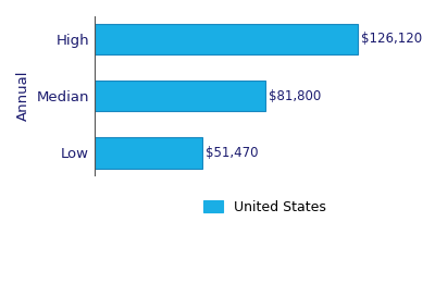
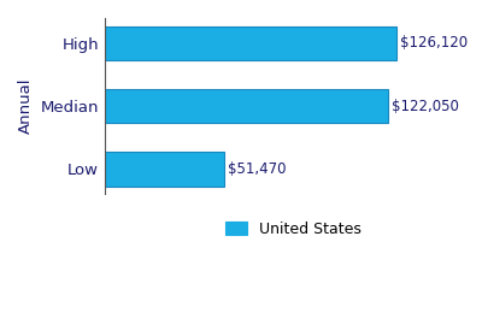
Median: $81,800 -> $122,050
